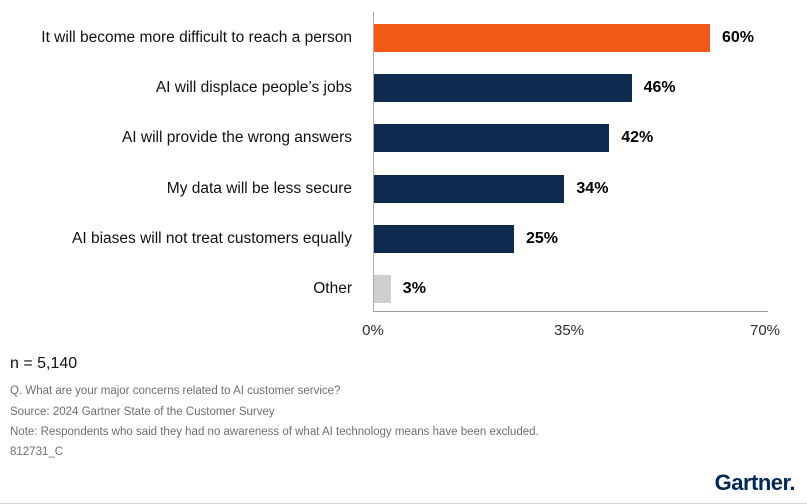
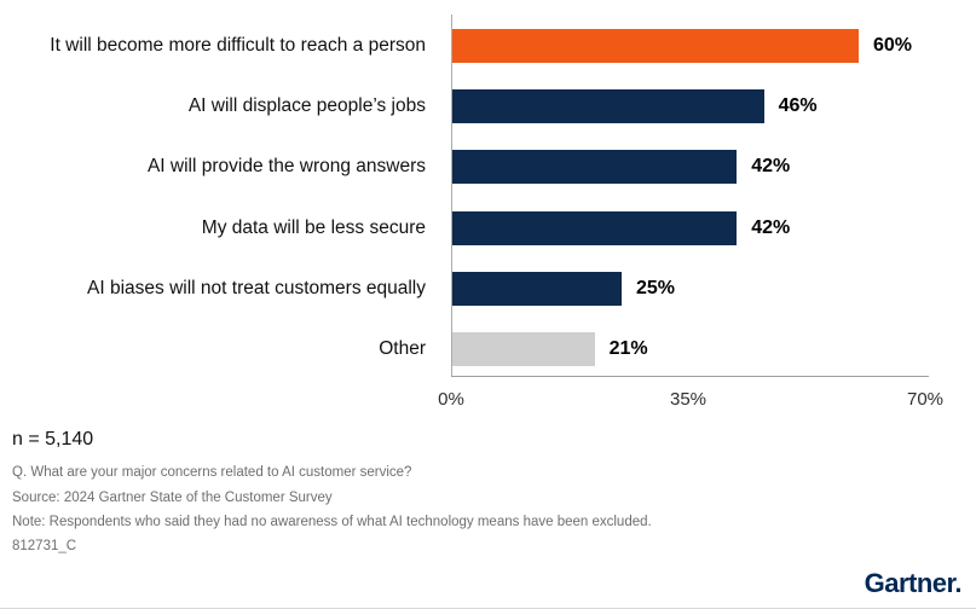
My data will be less secure: 34% -> 42%
Other: 3% -> 21%
